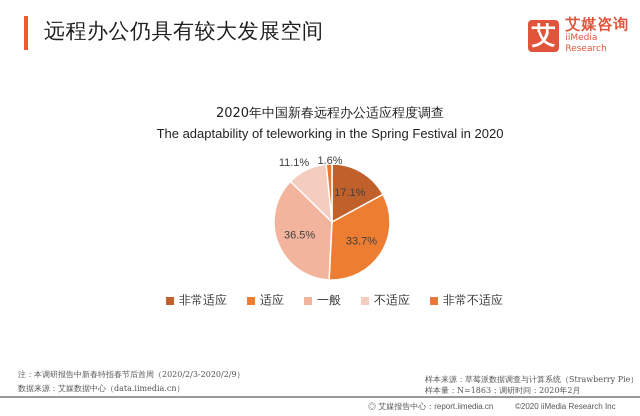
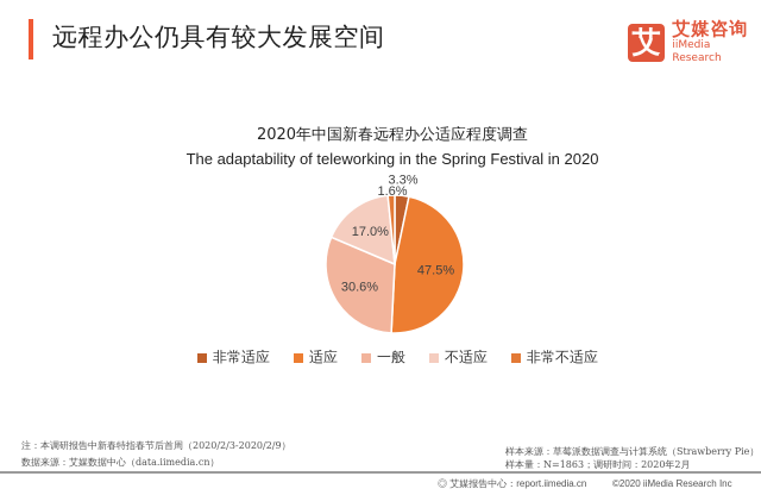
非常适应: 17.1% -> 3.3%
适应: 33.7% -> 47.5%
一般: 36.5% -> 30.6%
不适应: 11.1% -> 17.0%
